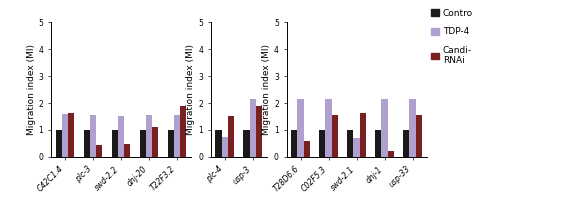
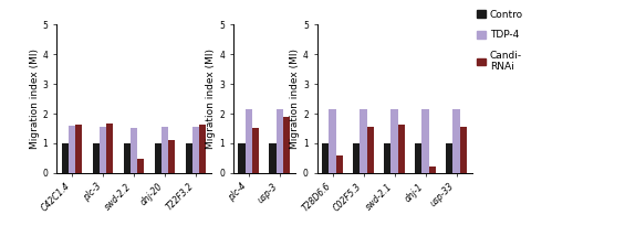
Candi- RNAi/plc-3: 0.45 -> 1.65
Candi- RNAi/T22F3.2: 1.90 -> 1.62
TDP-4/plc-4: 0.75 -> 2.15
TDP-4/swd-2.1: 0.70 -> 2.15
